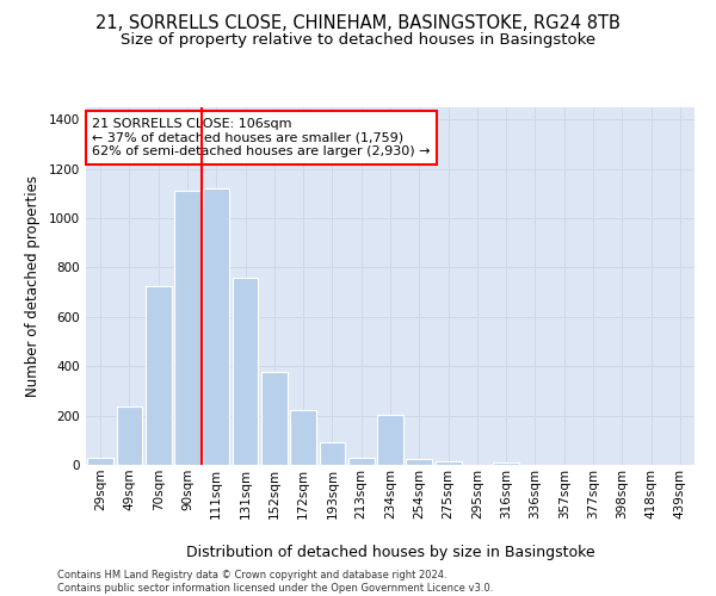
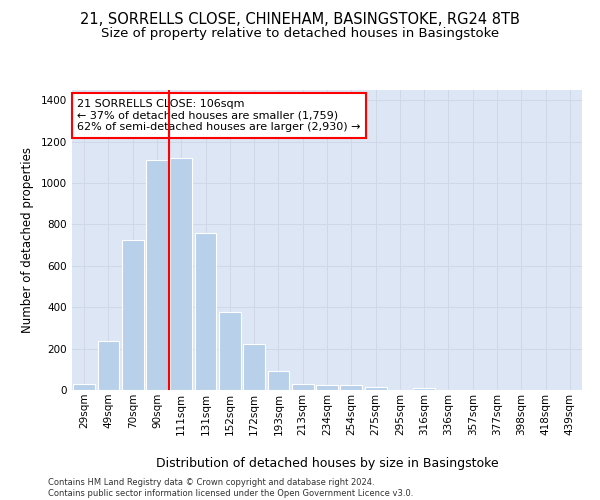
234sqm: 205 -> 25
